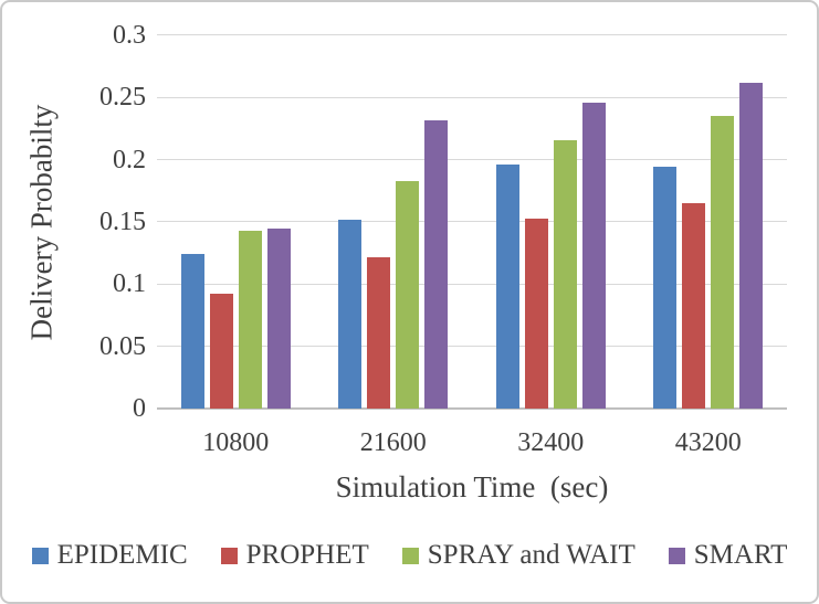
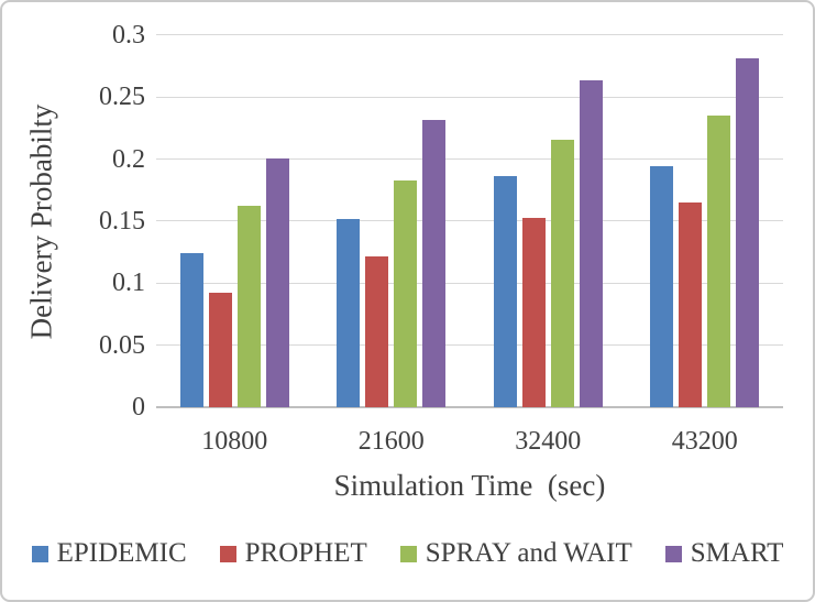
SPRAY and WAIT/10800: 0.143 -> 0.162
SMART/10800: 0.145 -> 0.201
EPIDEMIC/32400: 0.196 -> 0.186
SMART/32400: 0.246 -> 0.264
SMART/43200: 0.262 -> 0.281
